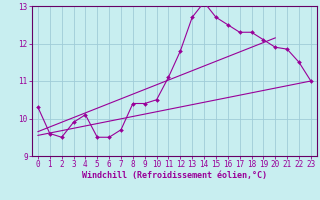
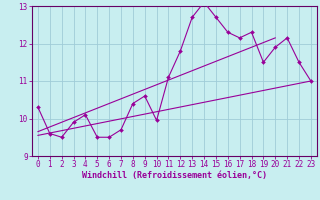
9: 10.40 -> 10.60
10: 10.50 -> 9.95
16: 12.50 -> 12.30
17: 12.30 -> 12.15
19: 12.10 -> 11.50
21: 11.85 -> 12.15
